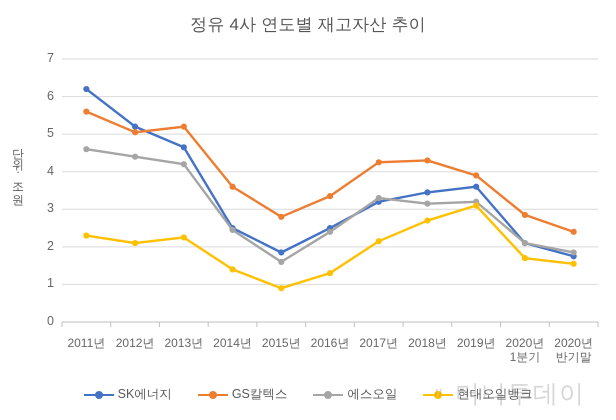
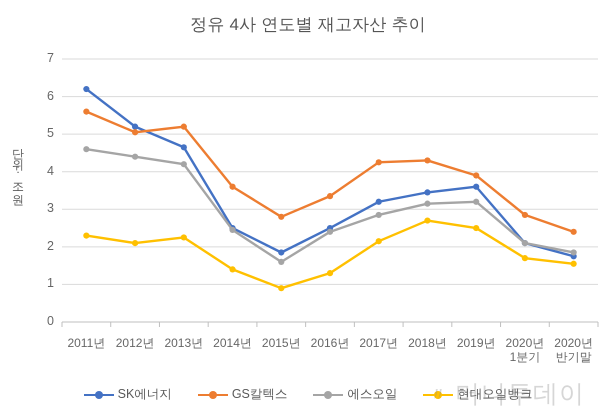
에스오일/2017년: 3.3 -> 2.9
현대오일뱅크/2019년: 3.1 -> 2.5
